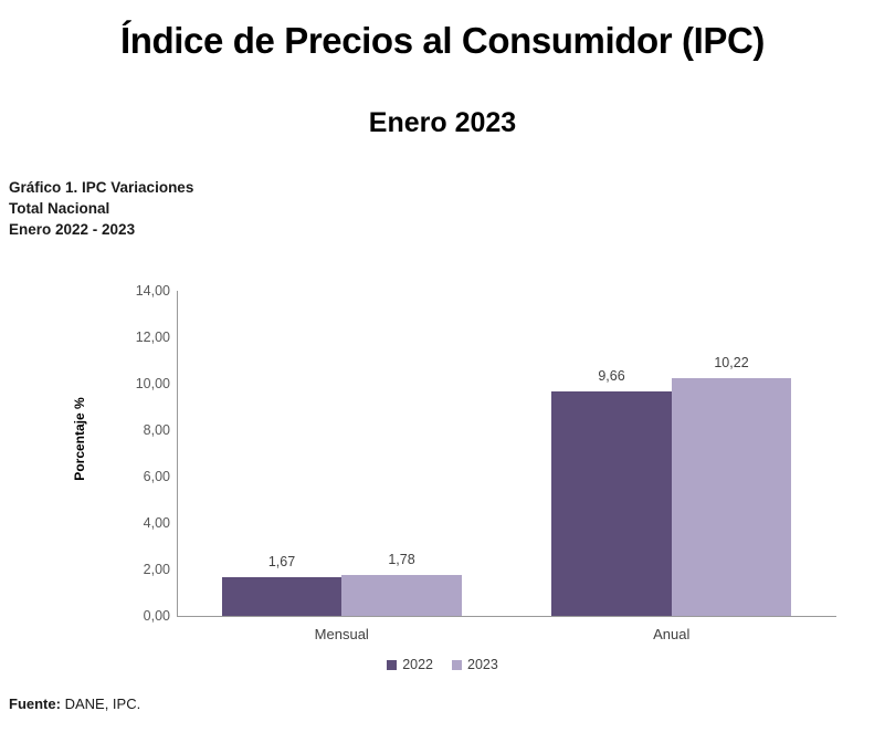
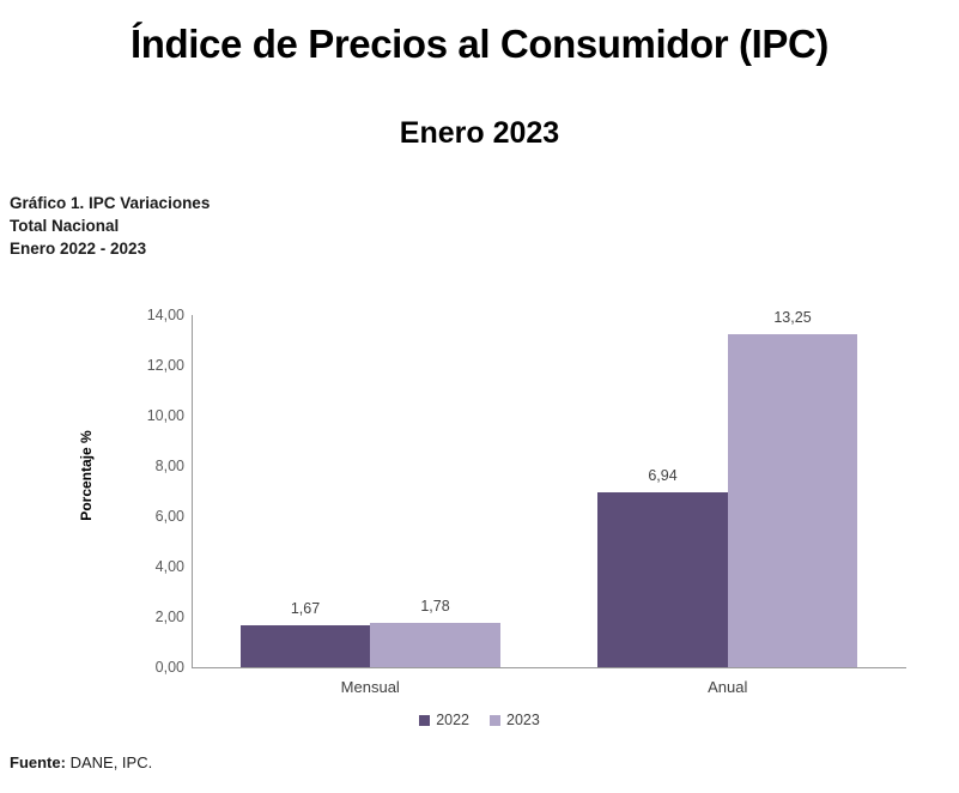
2022/Anual: 9,66 -> 6,94
2023/Anual: 10,22 -> 13,25
